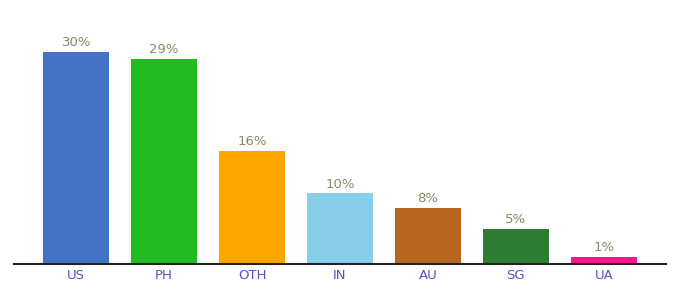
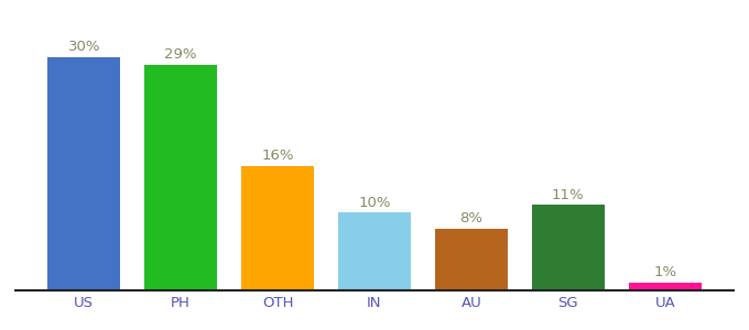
SG: 5% -> 11%
